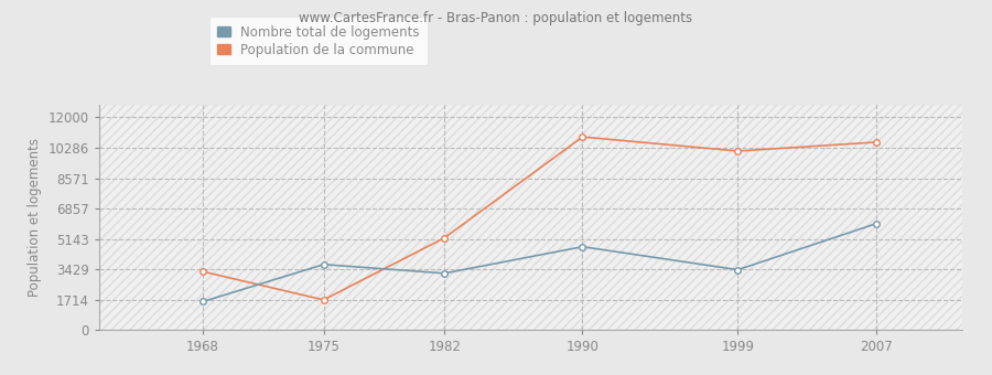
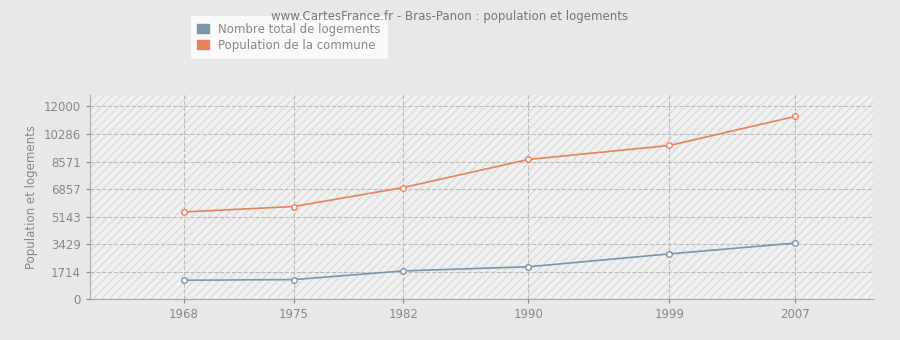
Population de la commune/1968: 3300 -> 5400
Nombre total de logements/1968: 1600 -> 1200
Population de la commune/1975: 1700 -> 5800
Nombre total de logements/1975: 3700 -> 1200
Population de la commune/1982: 5200 -> 7000
Nombre total de logements/1982: 3200 -> 1800
Population de la commune/1990: 10900 -> 8700
Nombre total de logements/1990: 4700 -> 2000
Population de la commune/1999: 10100 -> 9600
Nombre total de logements/1999: 3400 -> 2800
Population de la commune/2007: 10600 -> 11400
Nombre total de logements/2007: 6000 -> 3500
